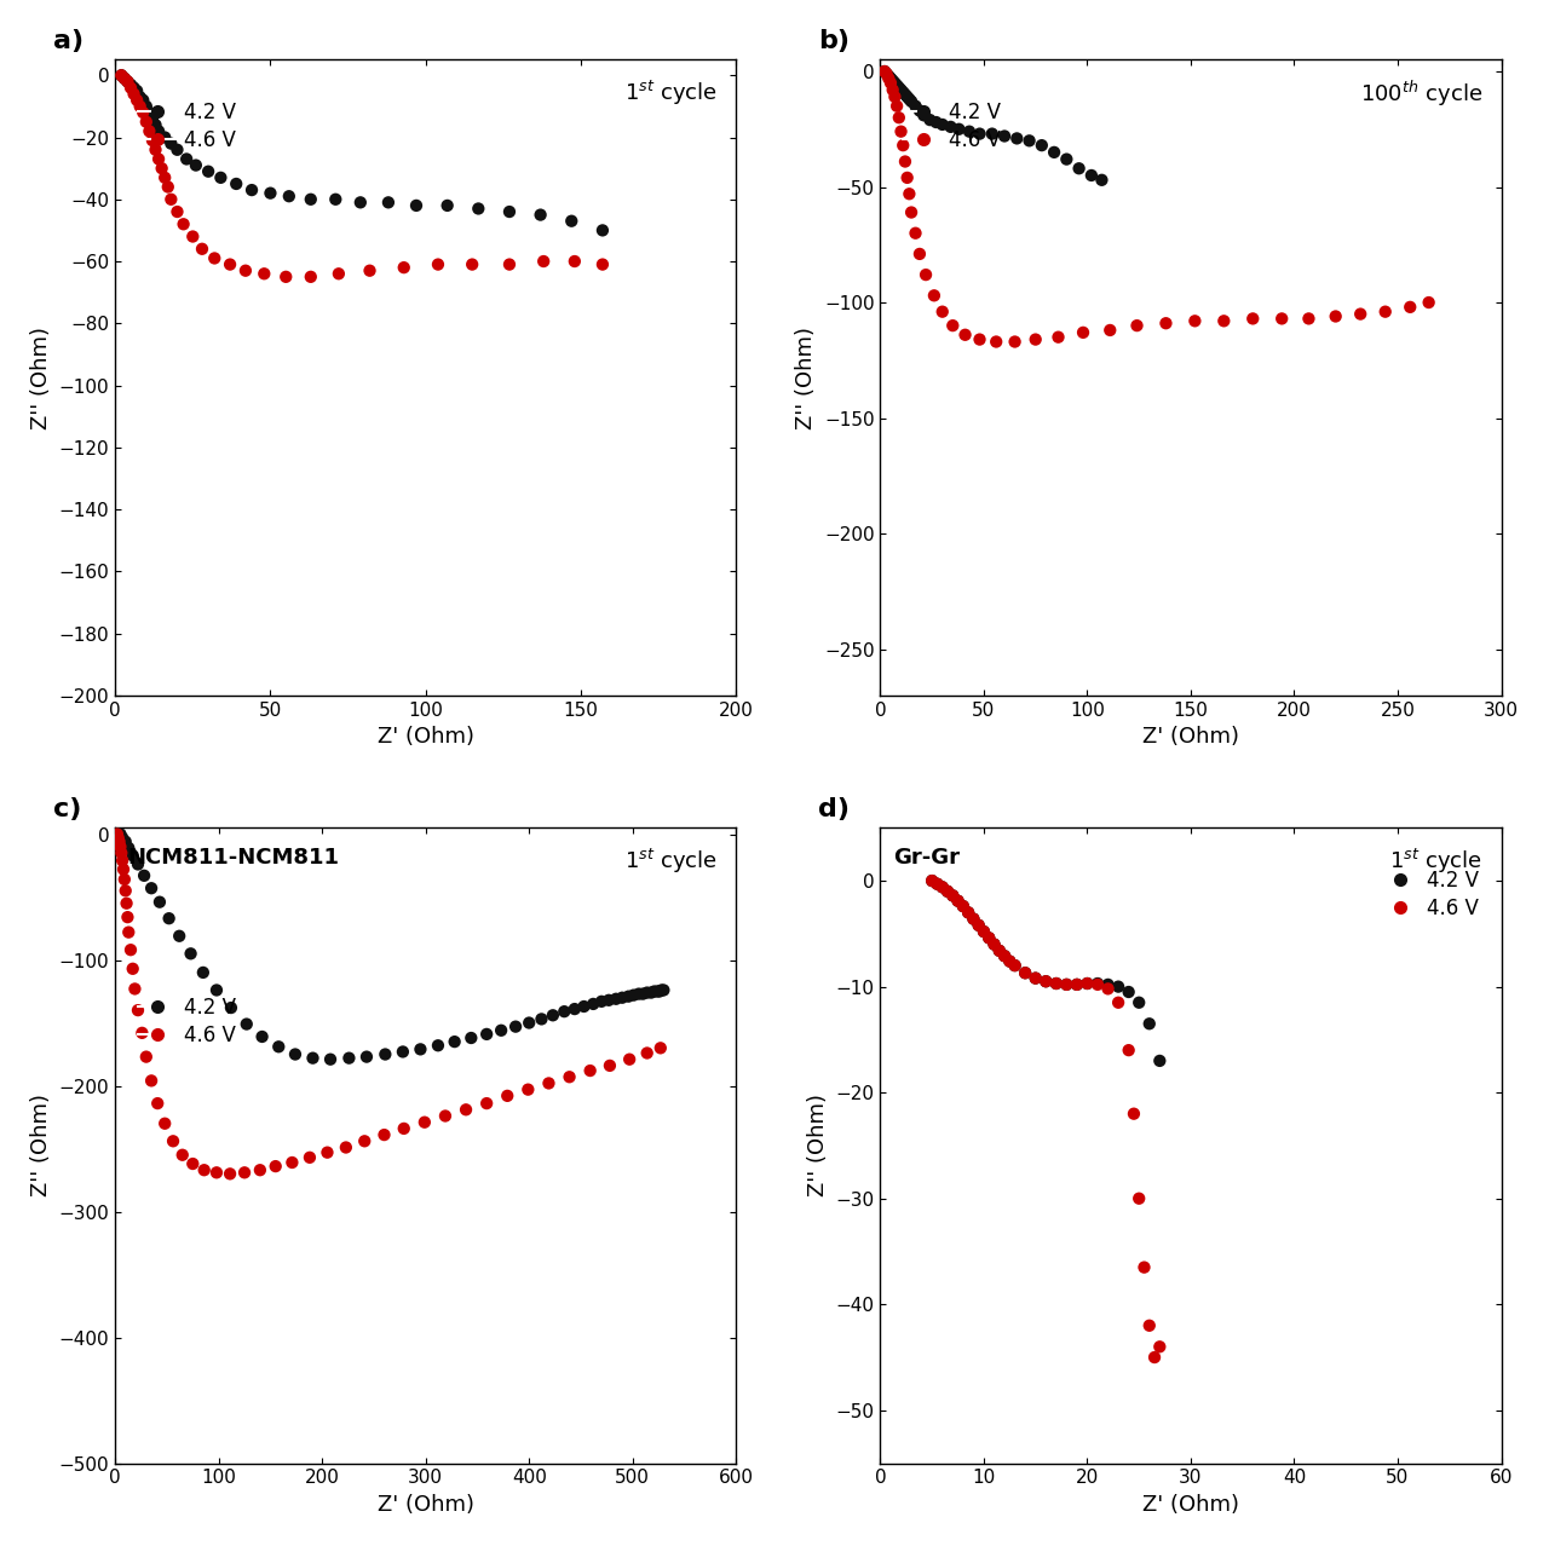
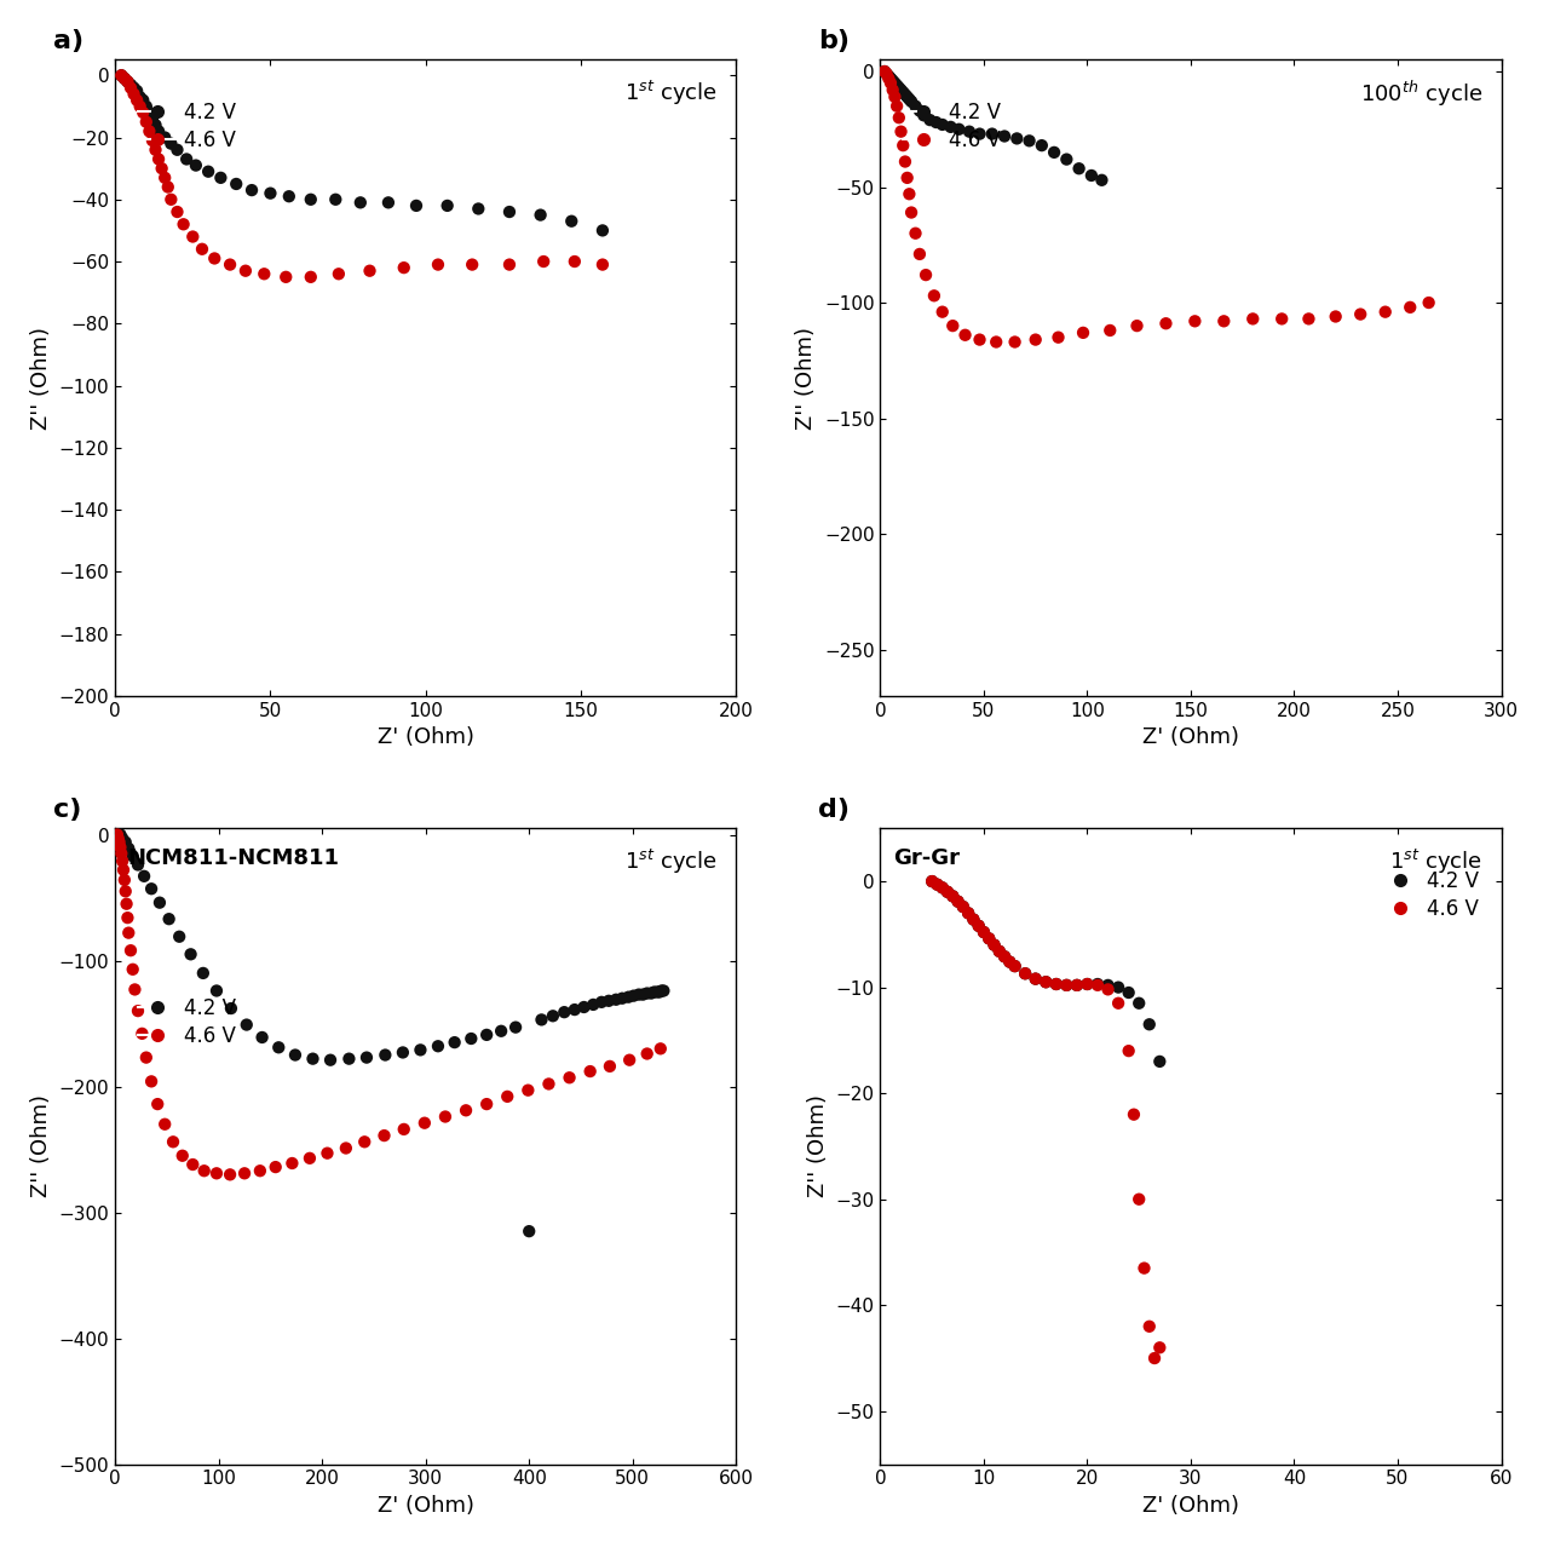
4.2 V/400: -150 -> -315
